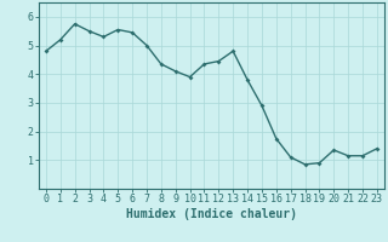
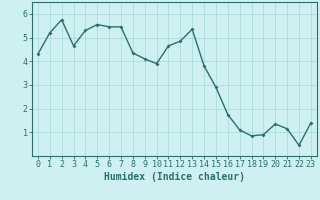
0: 4.80 -> 4.30
3: 5.50 -> 4.65
7: 5.00 -> 5.45
11: 4.35 -> 4.65
12: 4.45 -> 4.85
13: 4.80 -> 5.35
22: 1.15 -> 0.45
